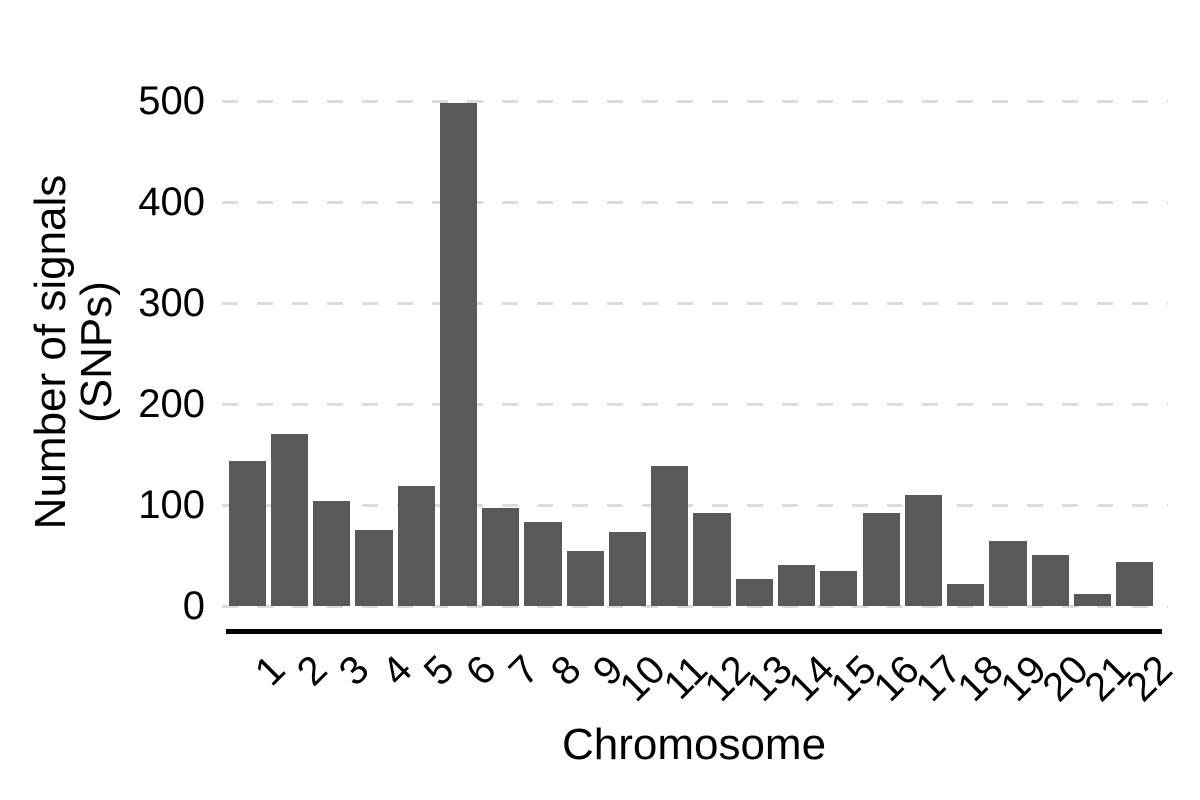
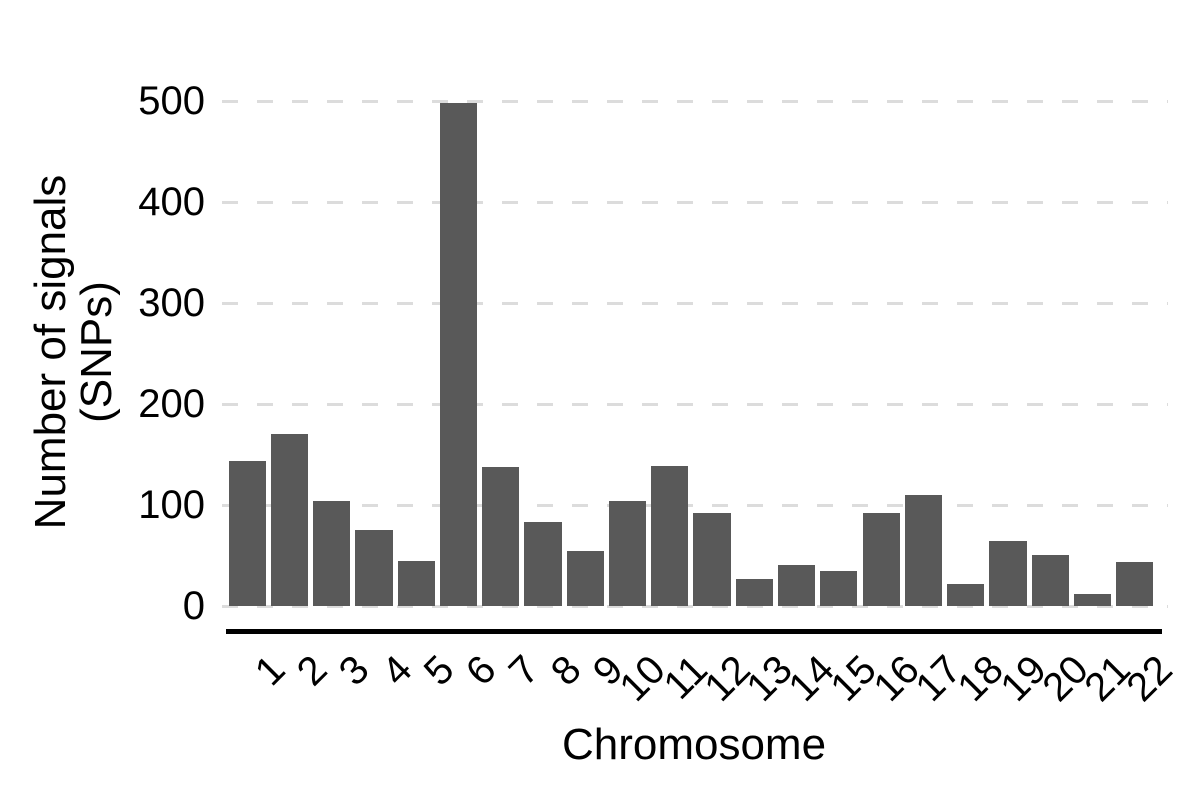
5: 119 -> 45
7: 97 -> 138
10: 73 -> 104
